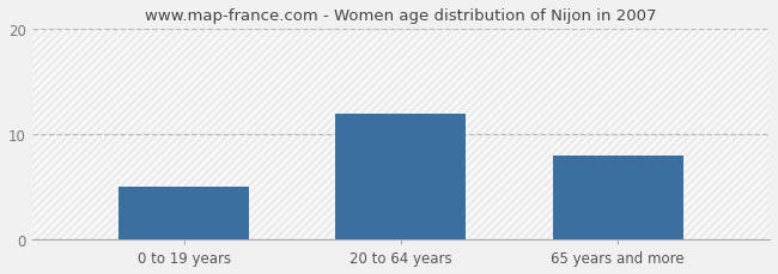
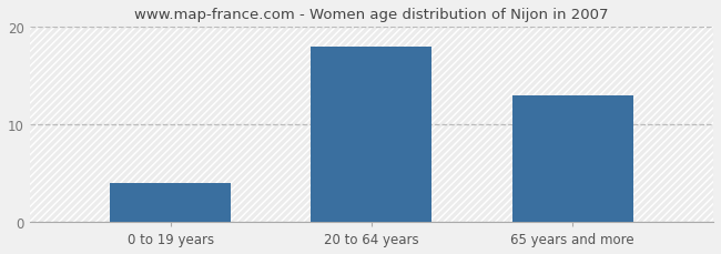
0 to 19 years: 5 -> 4
20 to 64 years: 12 -> 18
65 years and more: 8 -> 13
